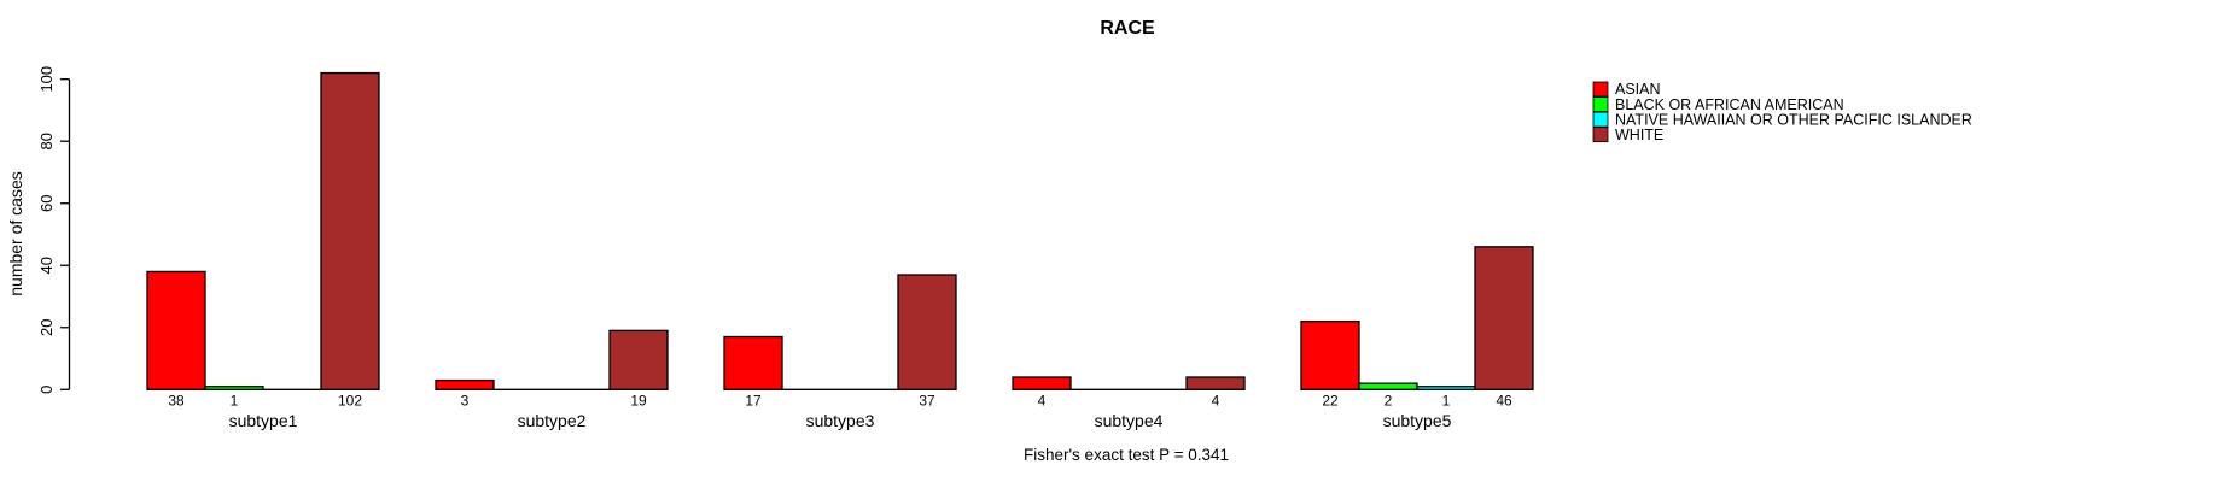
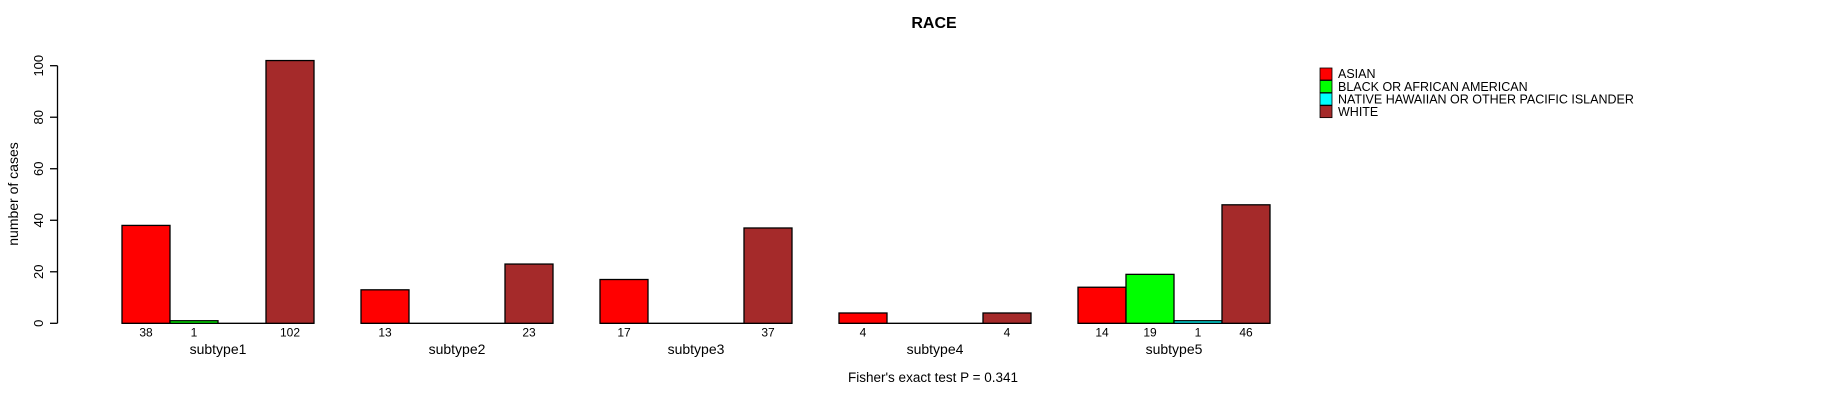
ASIAN/subtype2: 3 -> 13
WHITE/subtype2: 19 -> 23
ASIAN/subtype5: 22 -> 14
BLACK OR AFRICAN AMERICAN/subtype5: 2 -> 19
